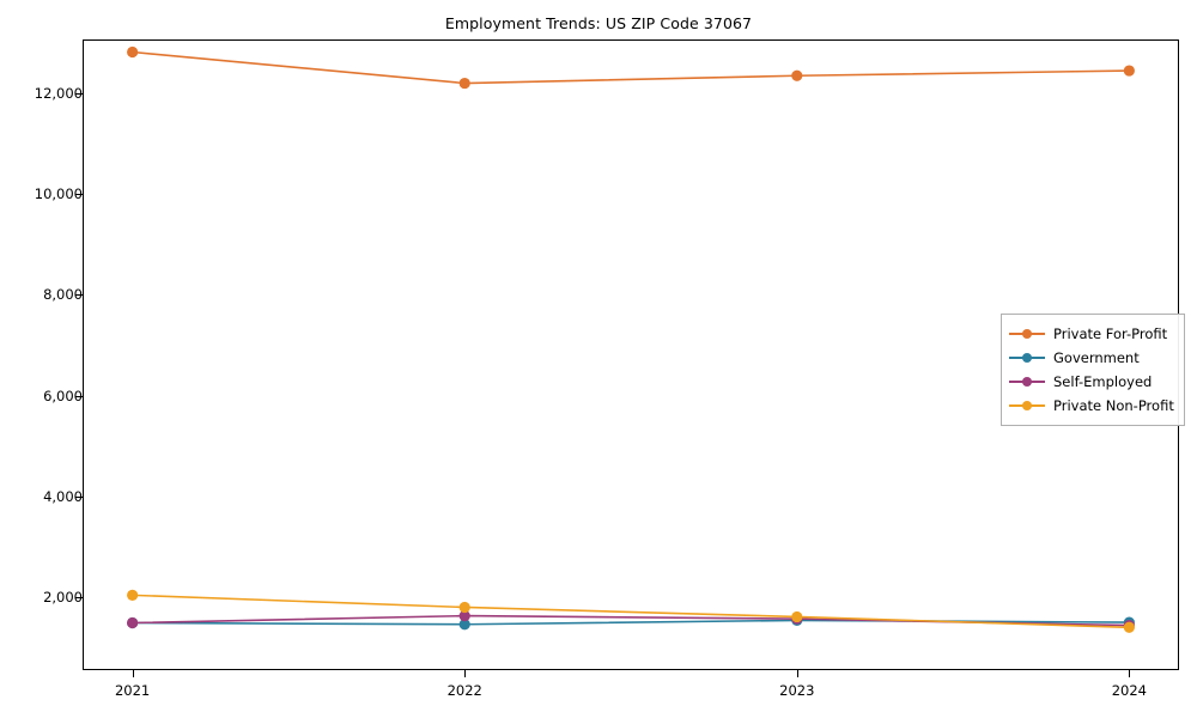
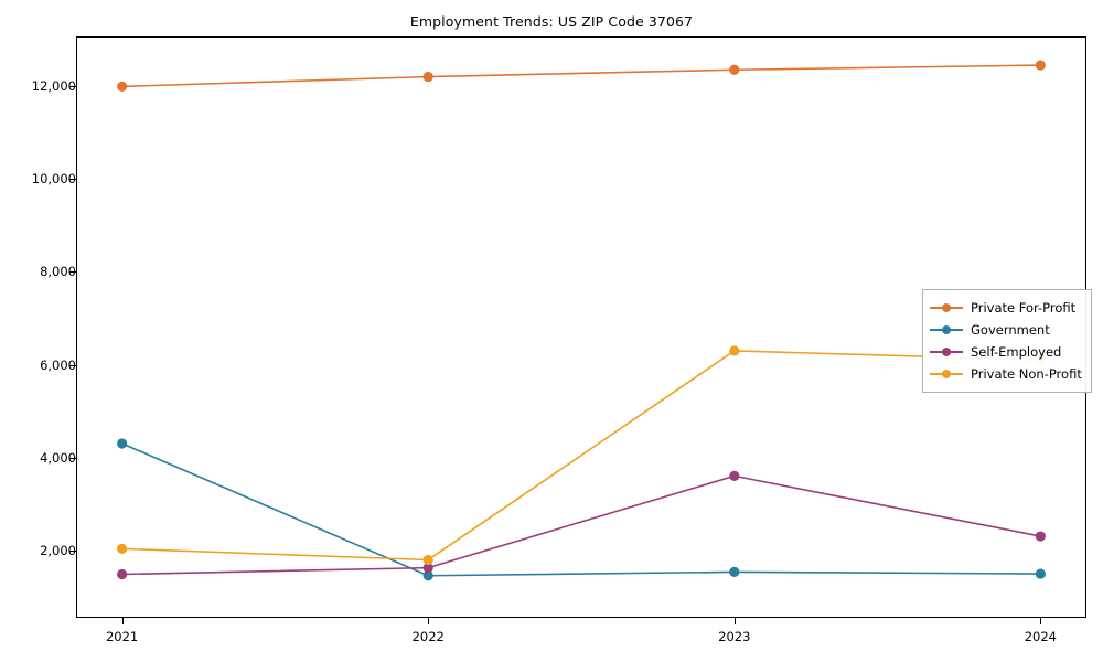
Private For-Profit/2021: 12800 -> 12000
Government/2021: 1500 -> 4300
Self-Employed/2023: 1600 -> 3600
Private Non-Profit/2023: 1600 -> 6300
Self-Employed/2024: 1400 -> 2300
Private Non-Profit/2024: 1400 -> 6100
